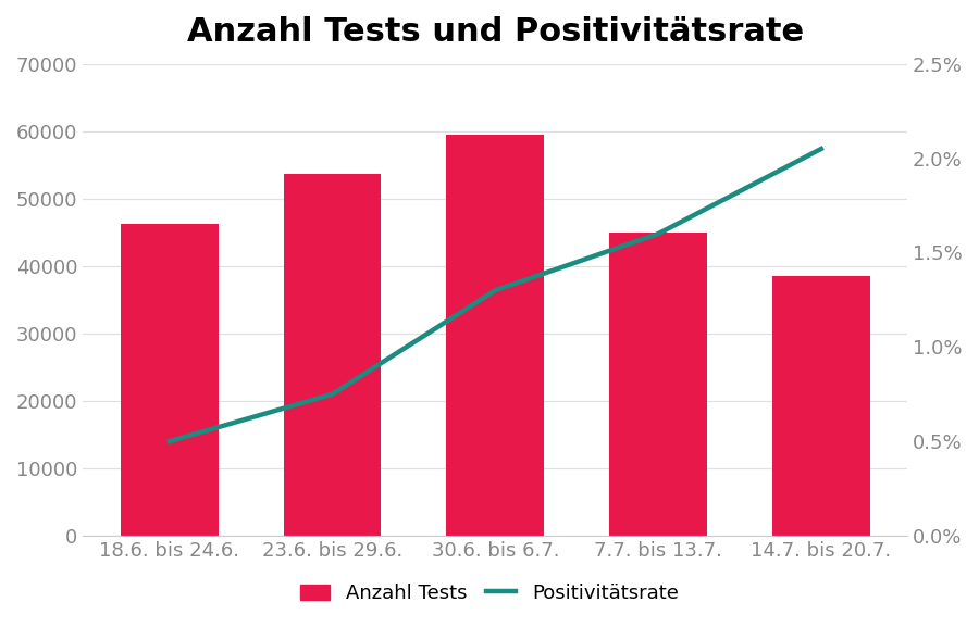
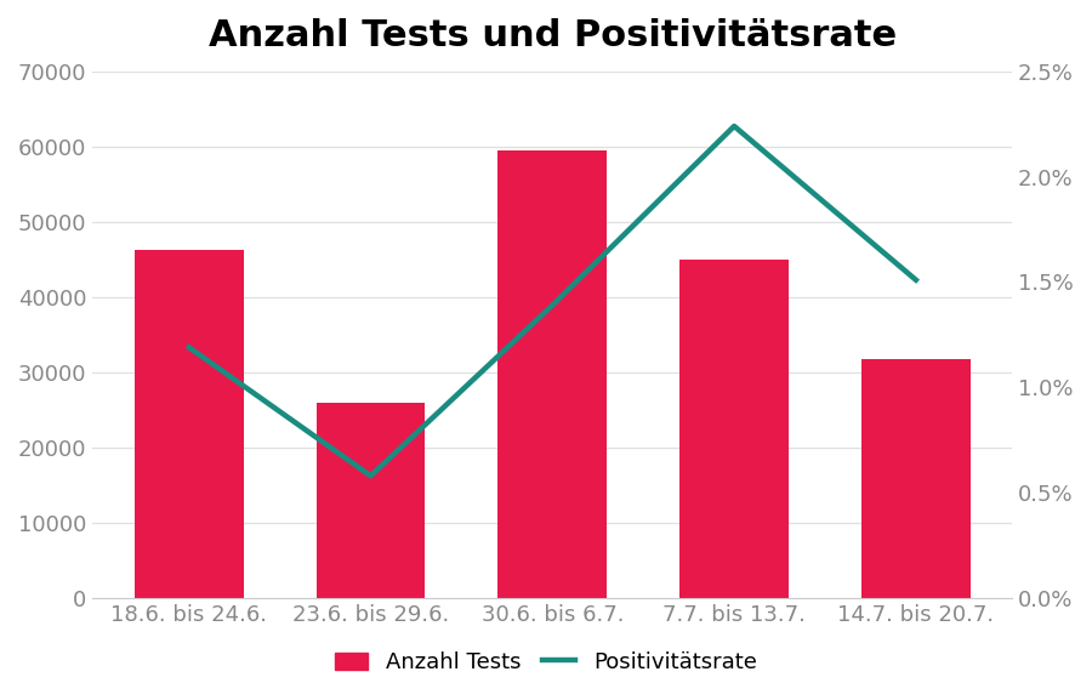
Positivitätsrate/18.6. bis 24.6.: 0.50% -> 1.19%
Anzahl Tests/23.6. bis 29.6.: 53700 -> 26000
Positivitätsrate/23.6. bis 29.6.: 0.75% -> 0.58%
Positivitätsrate/30.6. bis 6.7.: 1.30% -> 1.39%
Positivitätsrate/7.7. bis 13.7.: 1.60% -> 2.24%
Anzahl Tests/14.7. bis 20.7.: 38500 -> 31800
Positivitätsrate/14.7. bis 20.7.: 2.05% -> 1.51%
